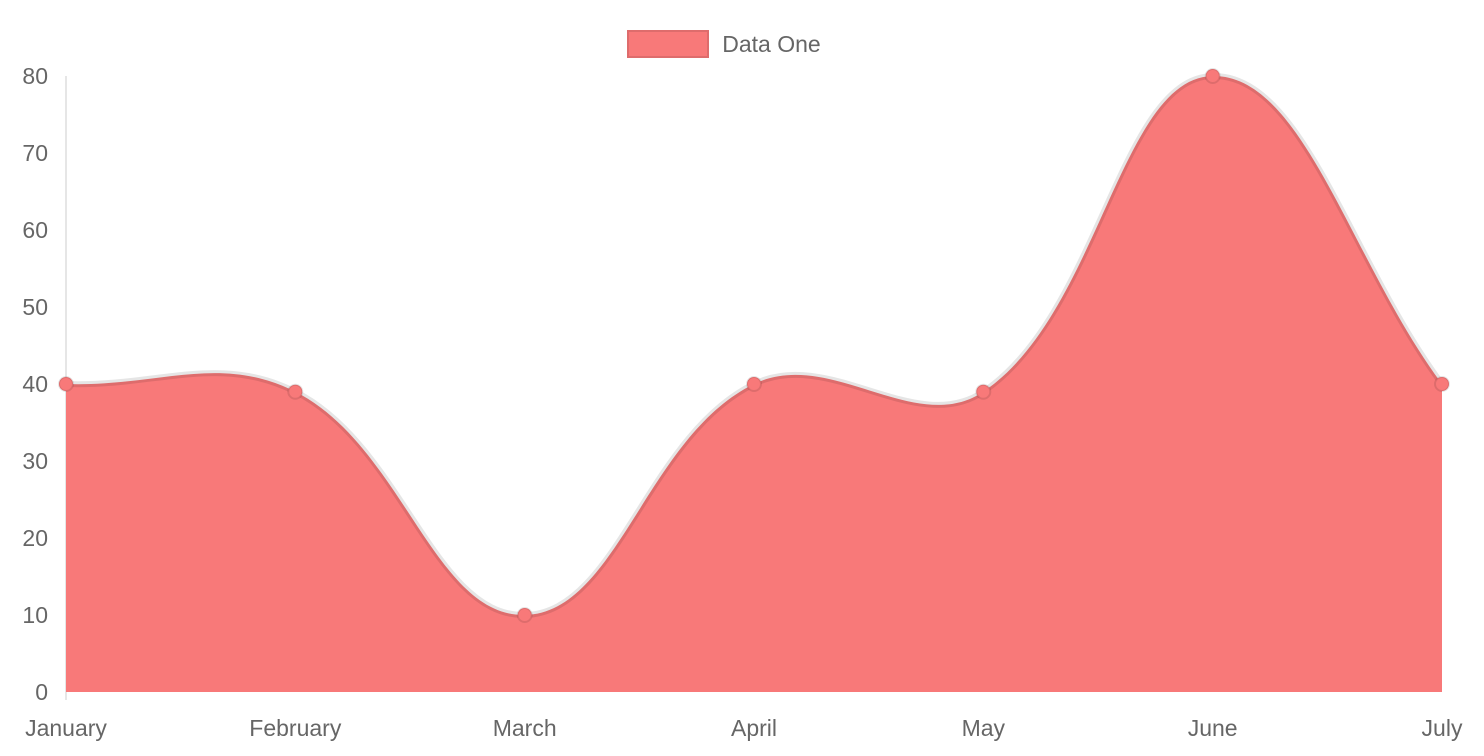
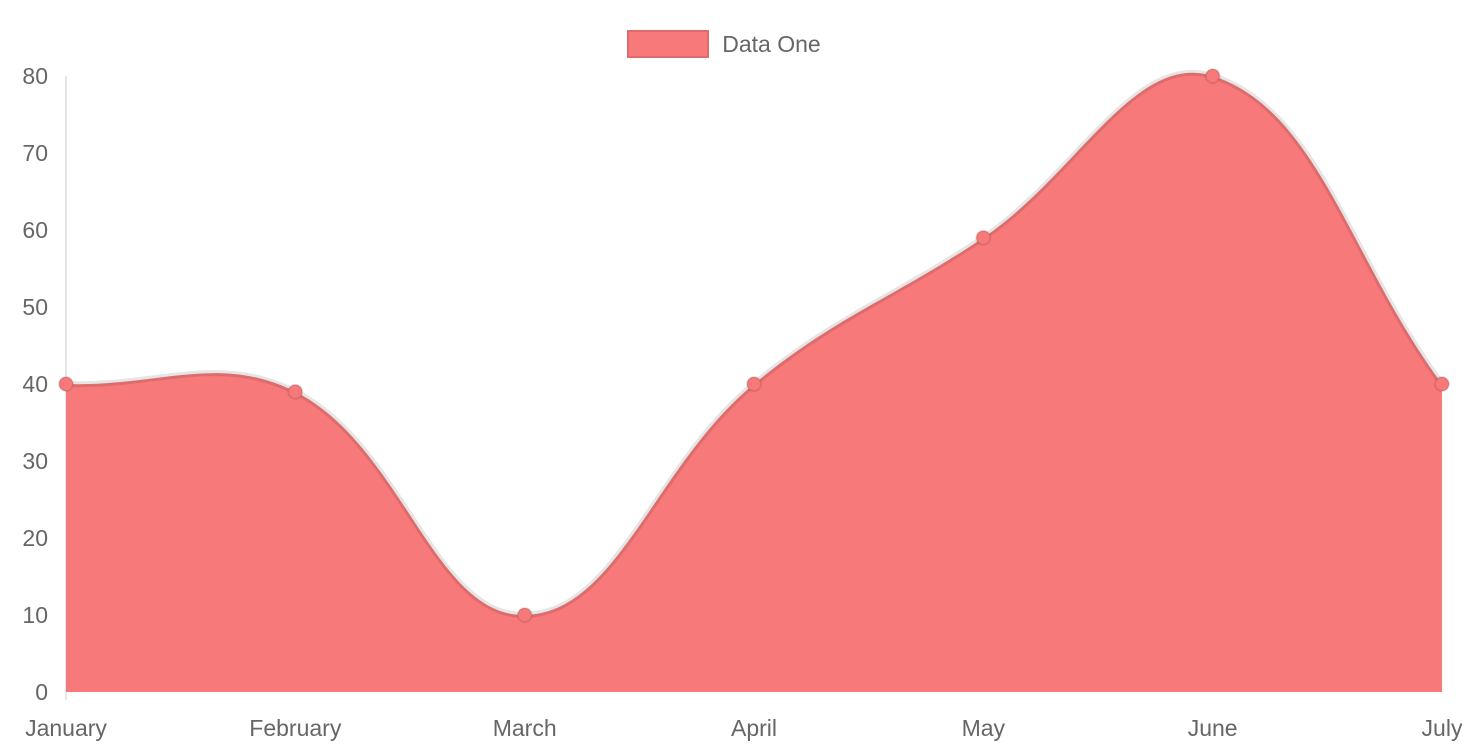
May: 39 -> 59
